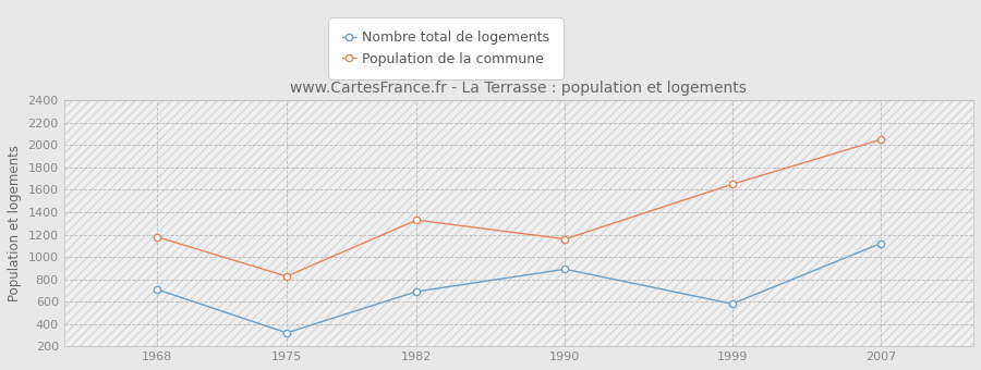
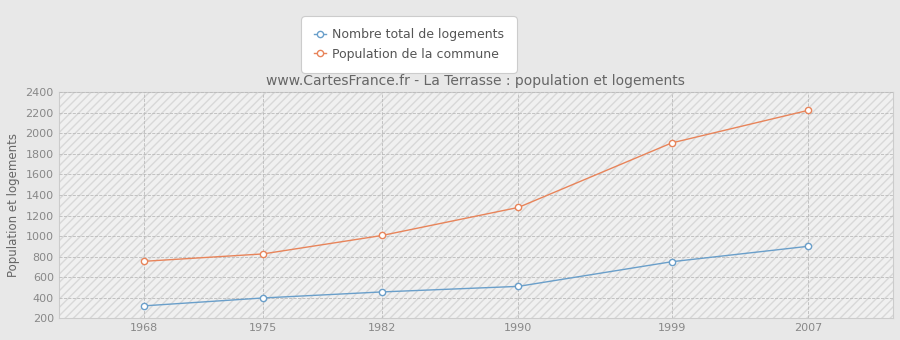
Nombre total de logements/1968: 710 -> 320
Population de la commune/1968: 1180 -> 750
Nombre total de logements/1975: 320 -> 400
Nombre total de logements/1982: 690 -> 460
Population de la commune/1982: 1330 -> 1010
Nombre total de logements/1990: 890 -> 510
Population de la commune/1990: 1160 -> 1280
Nombre total de logements/1999: 580 -> 750
Population de la commune/1999: 1650 -> 1910
Nombre total de logements/2007: 1120 -> 900
Population de la commune/2007: 2050 -> 2220
